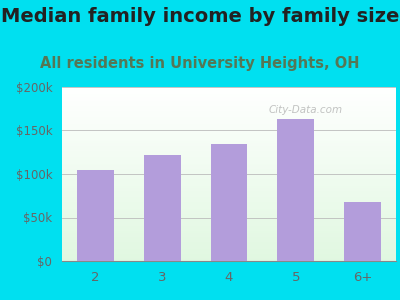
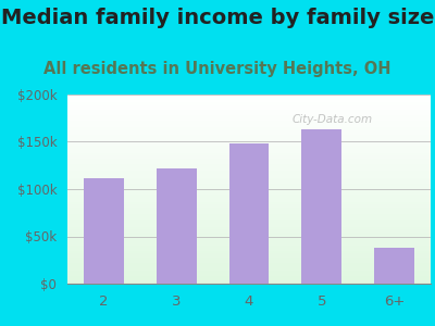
2: $105k -> $112k
4: $135k -> $148k
6+: $68k -> $38k
